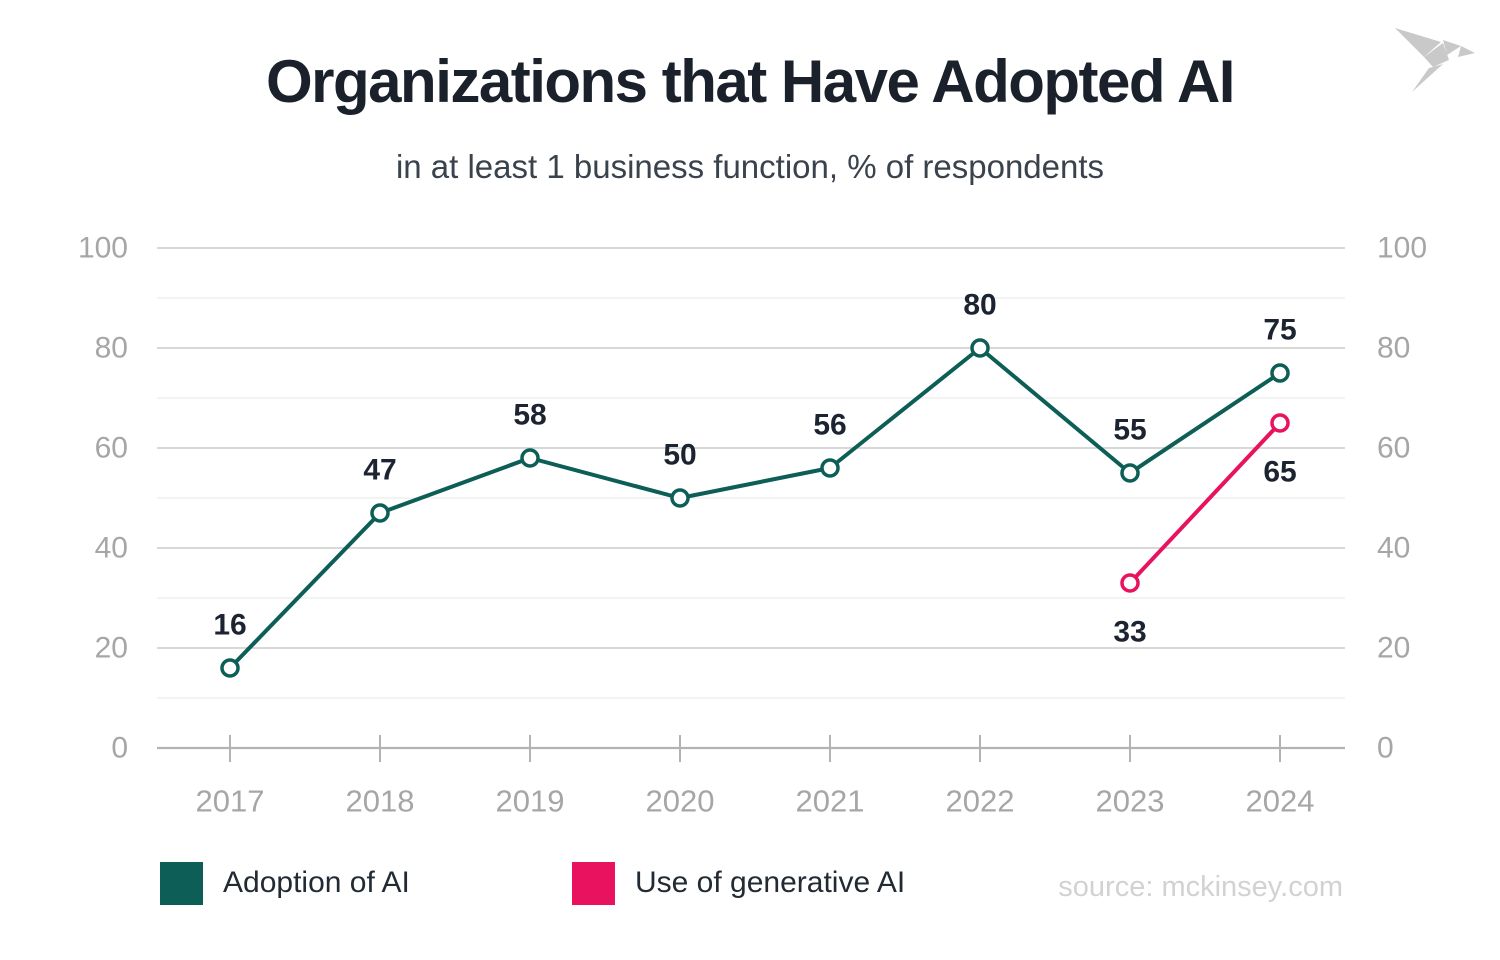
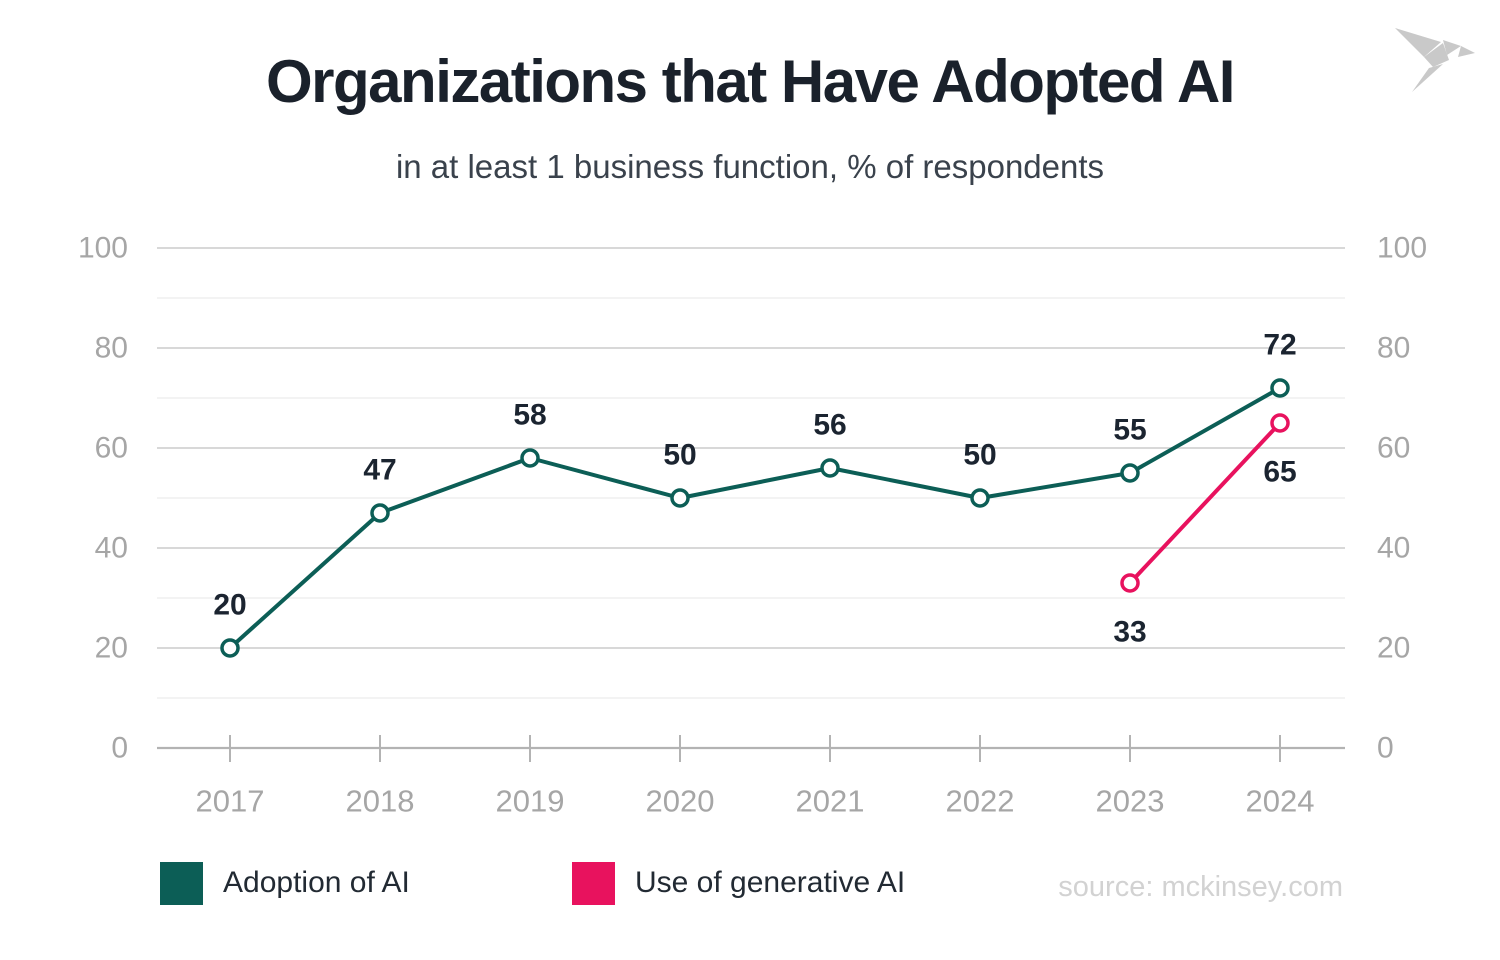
Adoption of AI/2017: 16 -> 20
Adoption of AI/2022: 80 -> 50
Adoption of AI/2024: 75 -> 72
